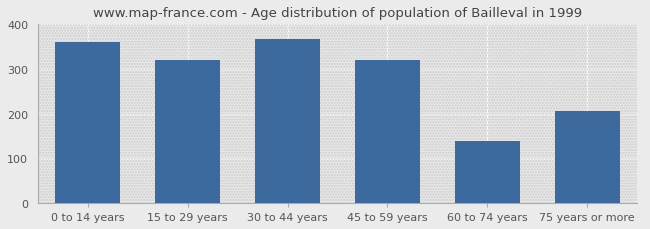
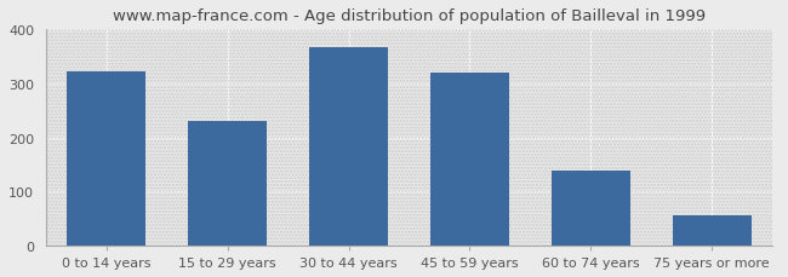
0 to 14 years: 360 -> 322
15 to 29 years: 320 -> 230
75 years or more: 205 -> 57
